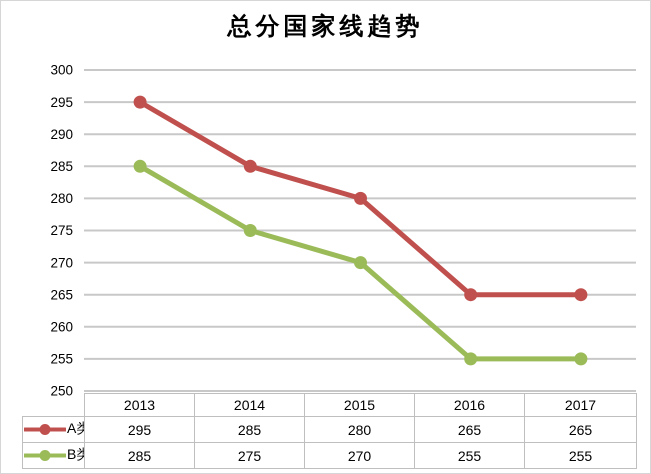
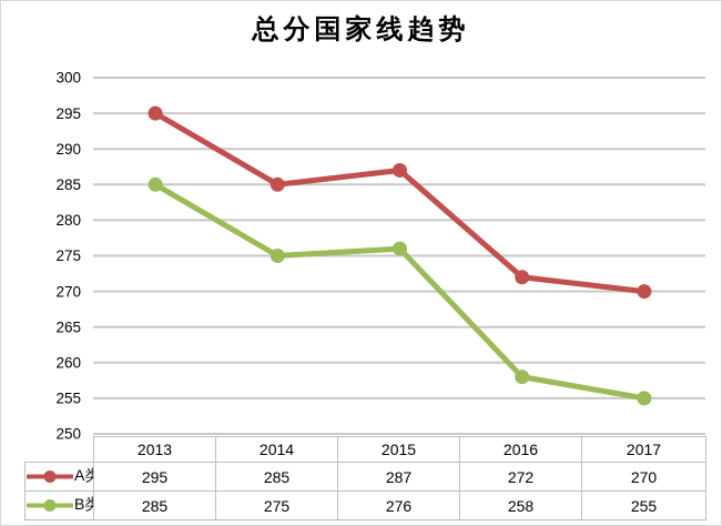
A类/2015: 280 -> 287
B类/2015: 270 -> 276
A类/2016: 265 -> 272
B类/2016: 255 -> 258
A类/2017: 265 -> 270
